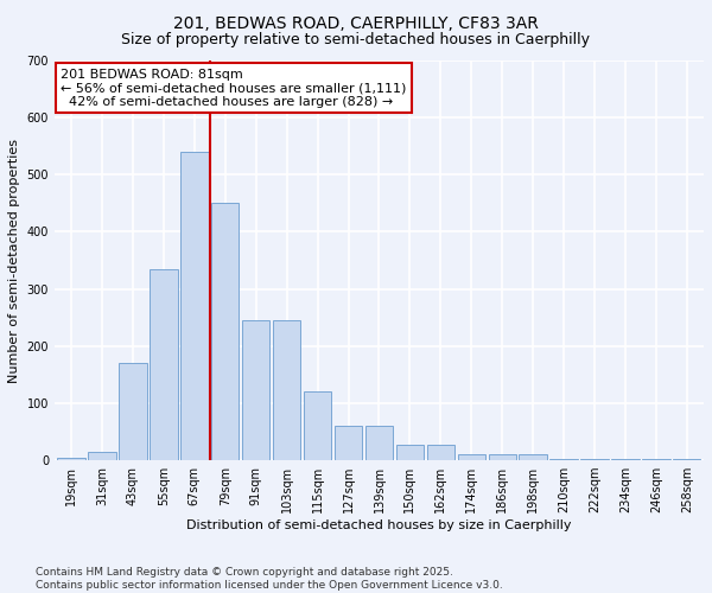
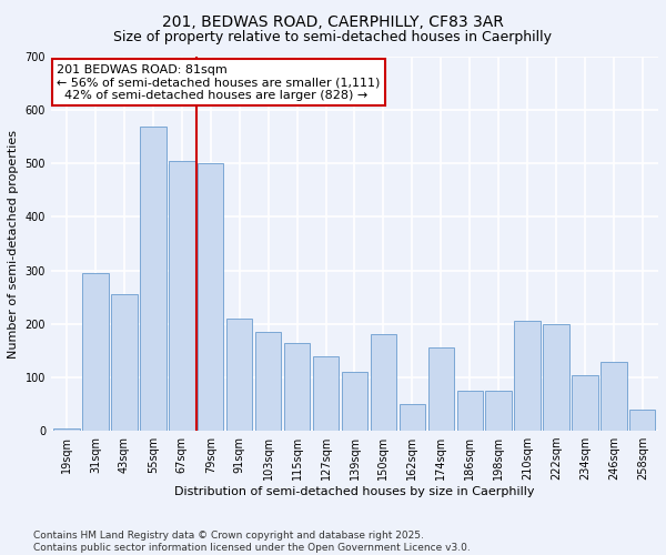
31sqm: 15 -> 295
43sqm: 170 -> 255
55sqm: 335 -> 570
67sqm: 540 -> 505
79sqm: 450 -> 500
91sqm: 245 -> 210
103sqm: 245 -> 185
115sqm: 120 -> 165
127sqm: 60 -> 140
139sqm: 60 -> 110
150sqm: 28 -> 180
162sqm: 28 -> 50
174sqm: 10 -> 155
186sqm: 10 -> 75
198sqm: 10 -> 75
210sqm: 2 -> 205
222sqm: 2 -> 200
234sqm: 2 -> 105
246sqm: 2 -> 130
258sqm: 2 -> 40
